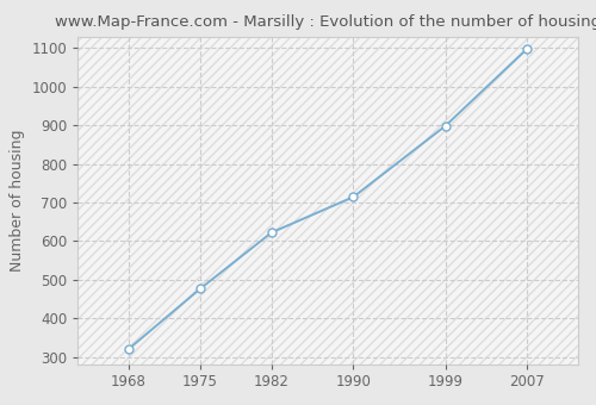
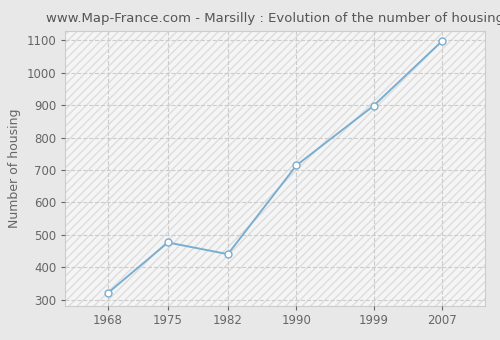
1982: 622 -> 440
